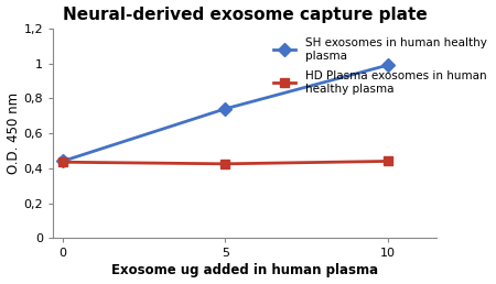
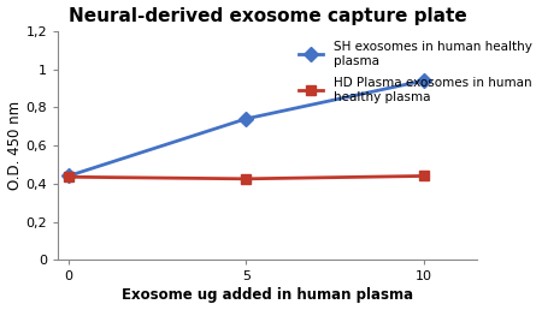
SH exosomes in human healthy plasma/10: 0,99 -> 0,94
